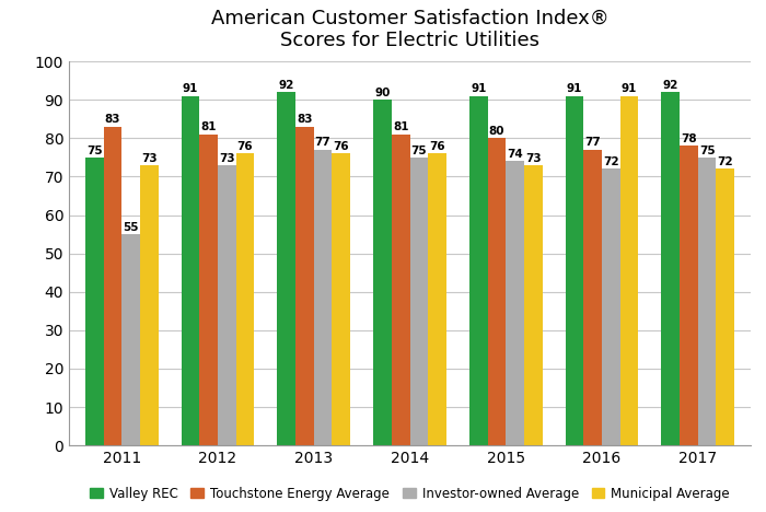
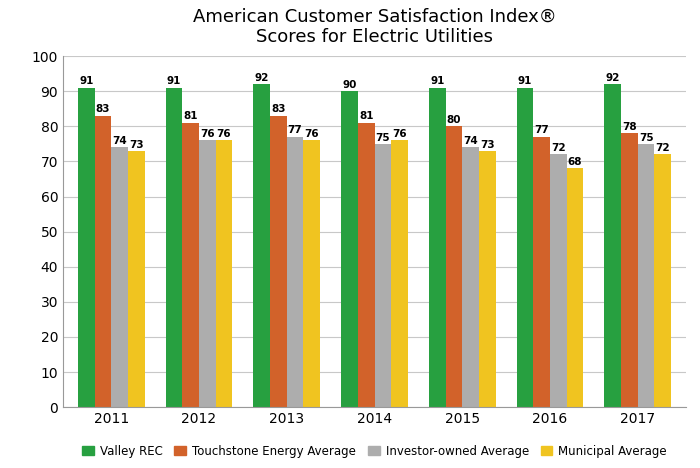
Valley REC/2011: 75 -> 91
Investor-owned Average/2011: 55 -> 74
Investor-owned Average/2012: 73 -> 76
Municipal Average/2016: 91 -> 68
